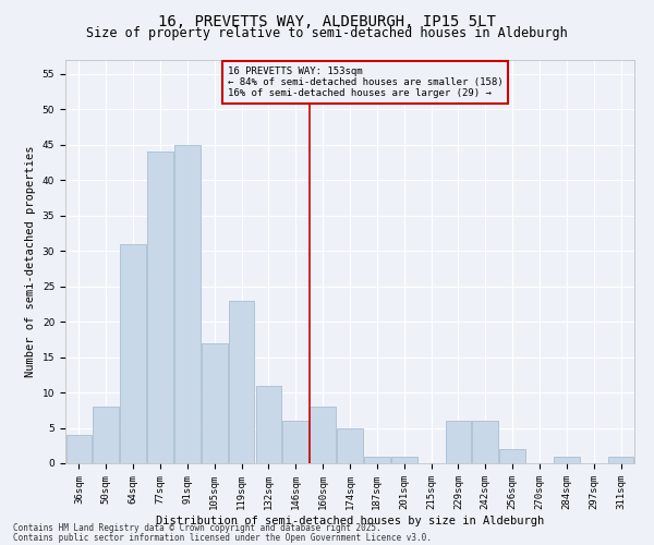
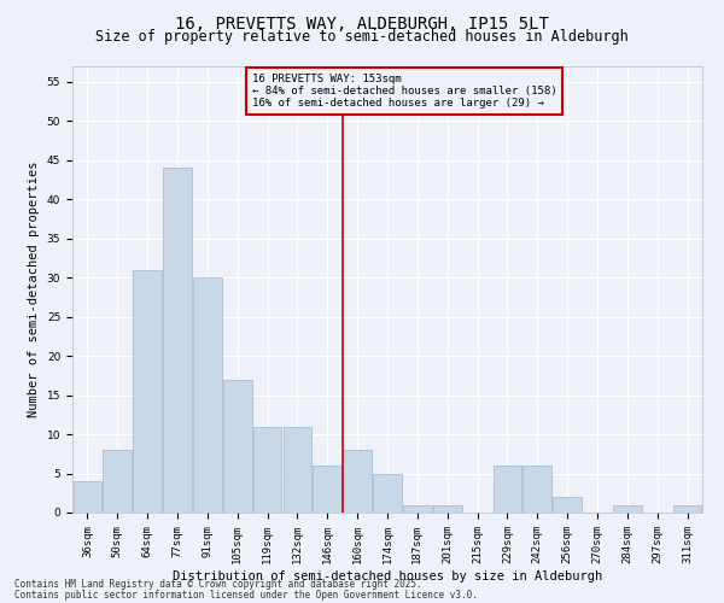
91sqm: 45 -> 30
119sqm: 23 -> 11
